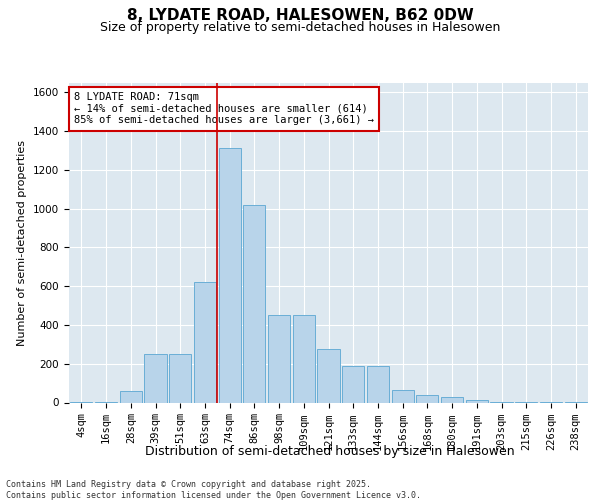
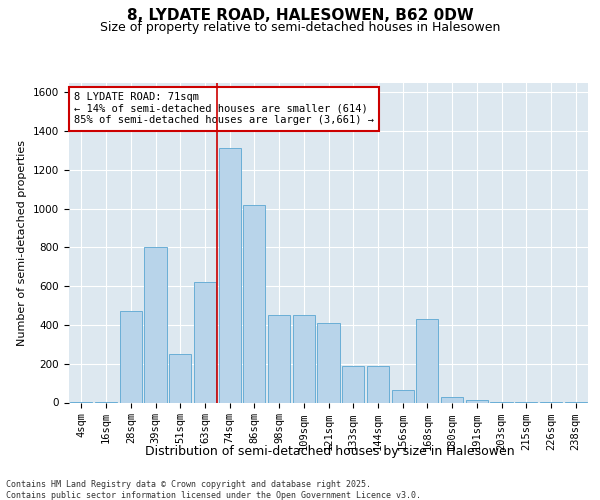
28sqm: 60 -> 470
39sqm: 250 -> 800
121sqm: 280 -> 410
168sqm: 40 -> 430
